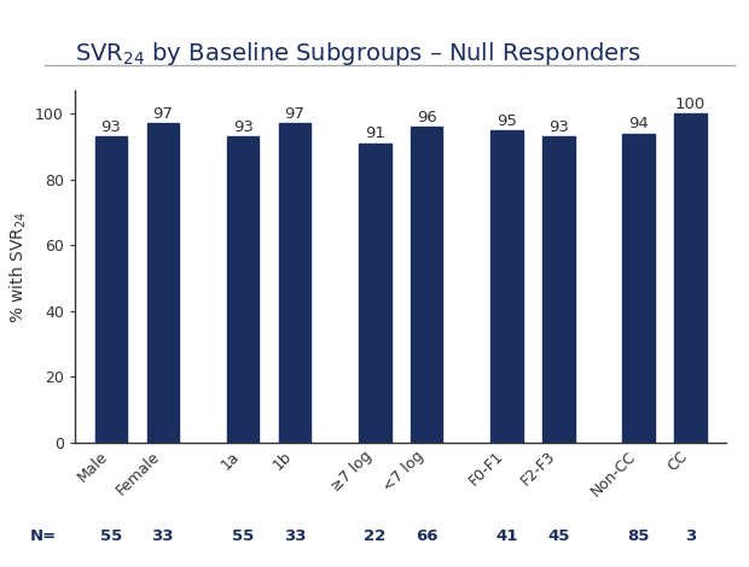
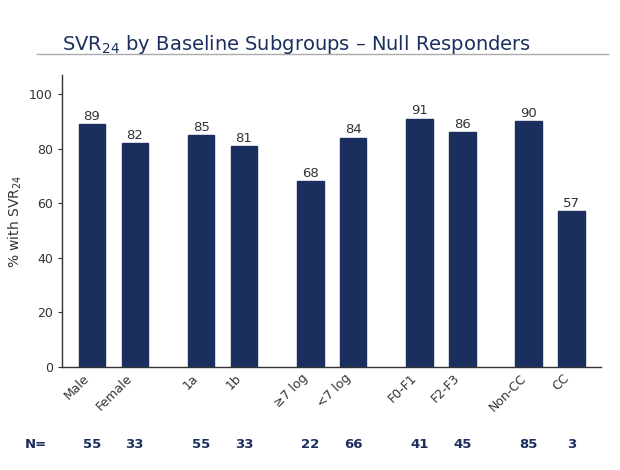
Male: 93 -> 89
Female: 97 -> 82
1a: 93 -> 85
1b: 97 -> 81
≥7 log: 91 -> 68
<7 log: 96 -> 84
F0-F1: 95 -> 91
F2-F3: 93 -> 86
Non-CC: 94 -> 90
CC: 100 -> 57
